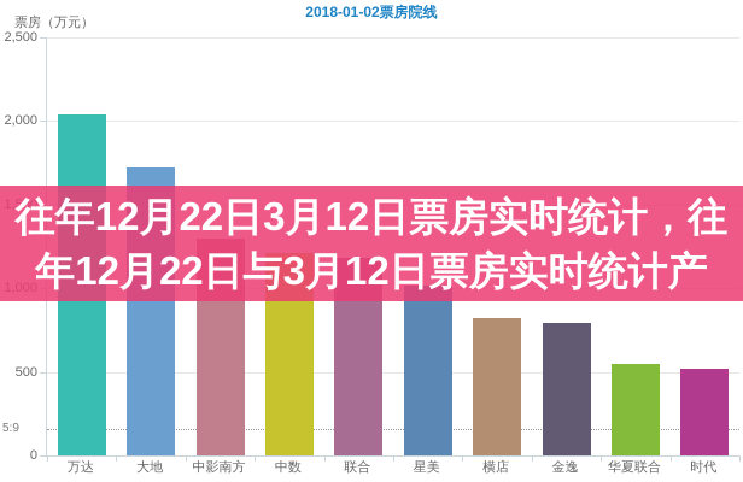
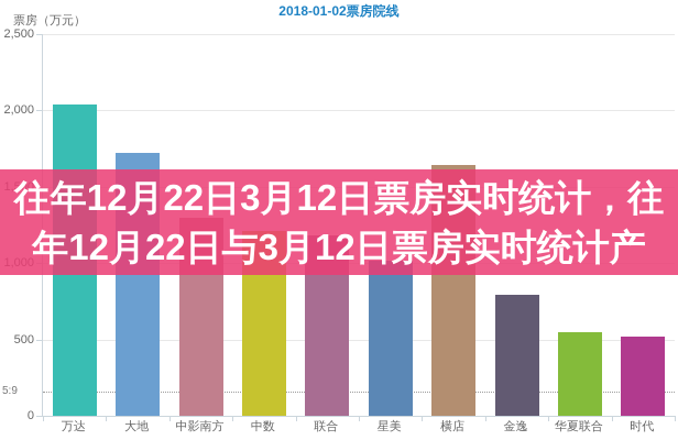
横店: 820 -> 1640
